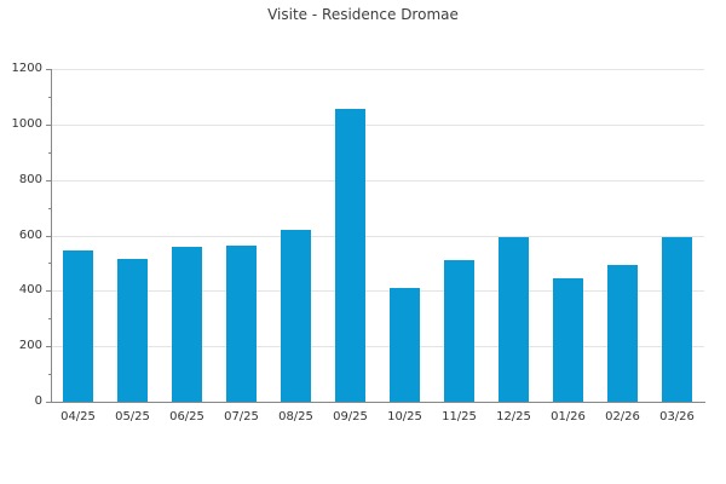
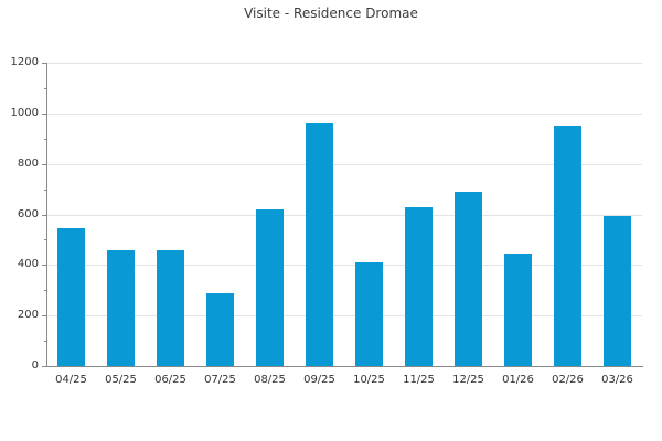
05/25: 520 -> 460
06/25: 560 -> 460
07/25: 560 -> 290
09/25: 1060 -> 960
11/25: 510 -> 630
12/25: 600 -> 690
02/26: 500 -> 950
